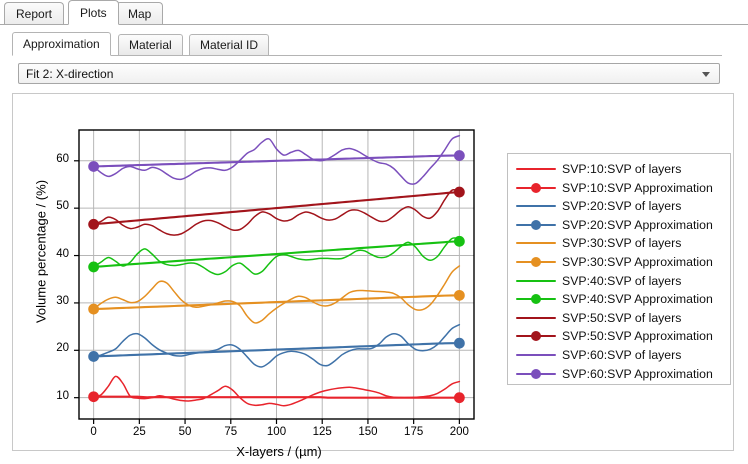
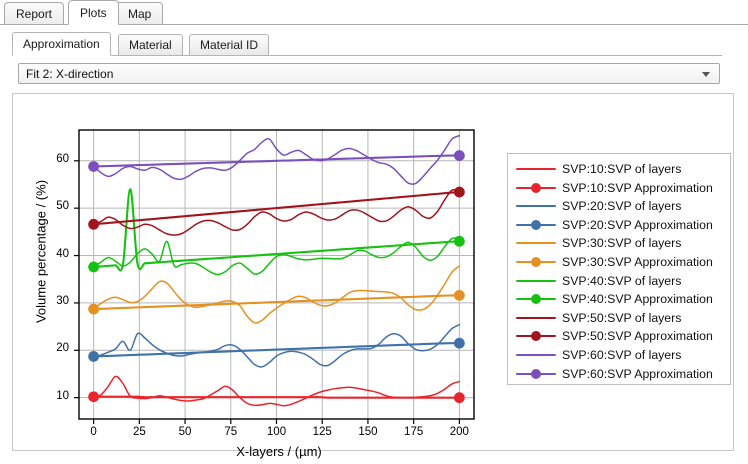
SVP:20:SVP of layers/20: 23 -> 20
SVP:40:SVP Approximation/20: 38 -> 54
SVP:40:SVP of layers/40: 38 -> 43
